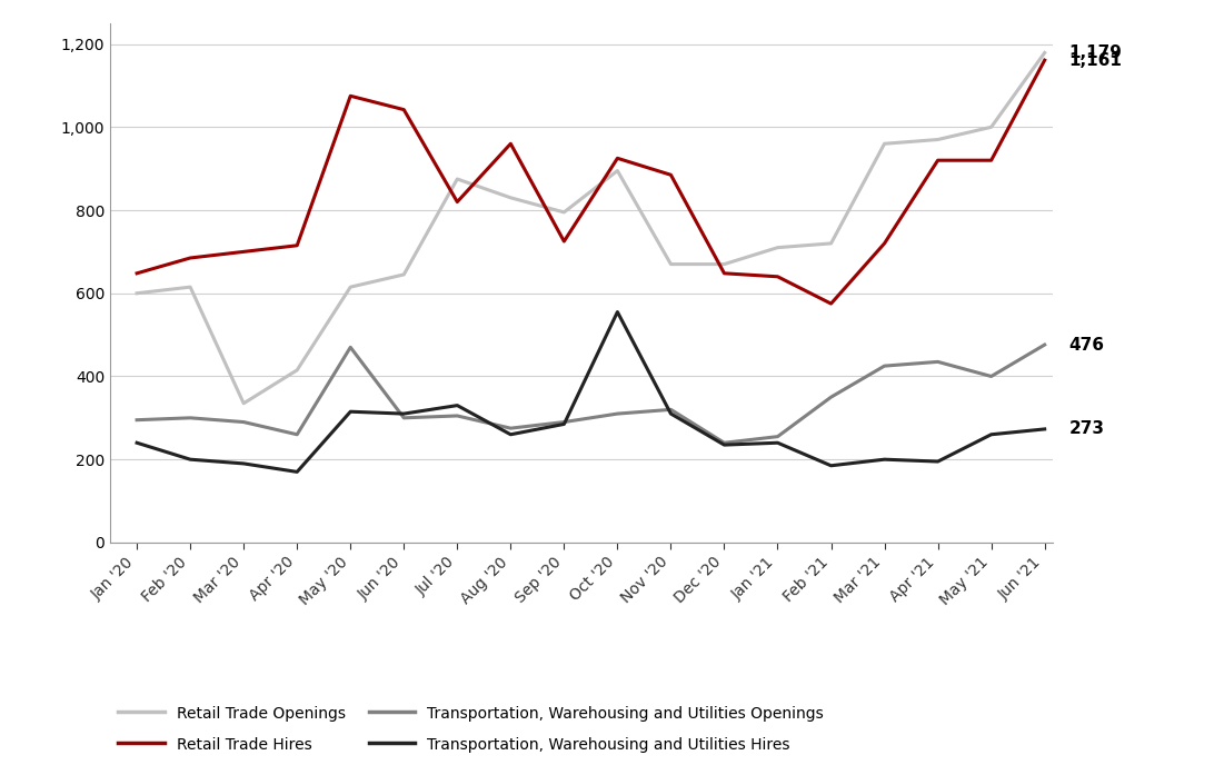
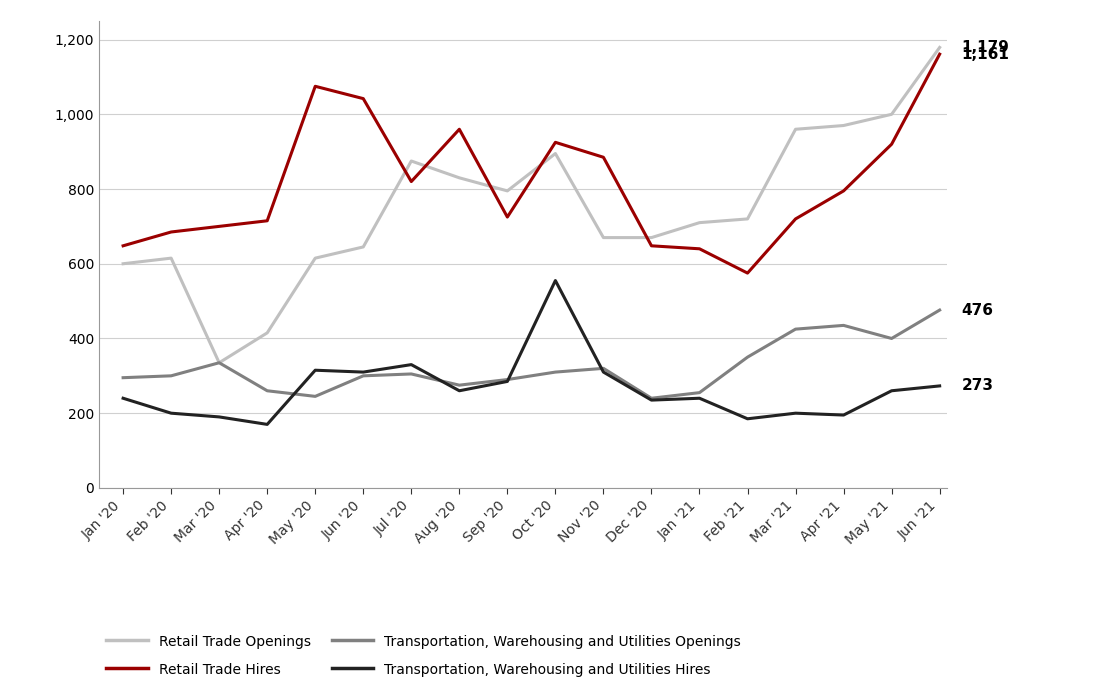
Transportation, Warehousing and Utilities Openings/Mar '20: 290 -> 335
Transportation, Warehousing and Utilities Openings/May '20: 470 -> 245
Retail Trade Hires/Apr '21: 920 -> 795
